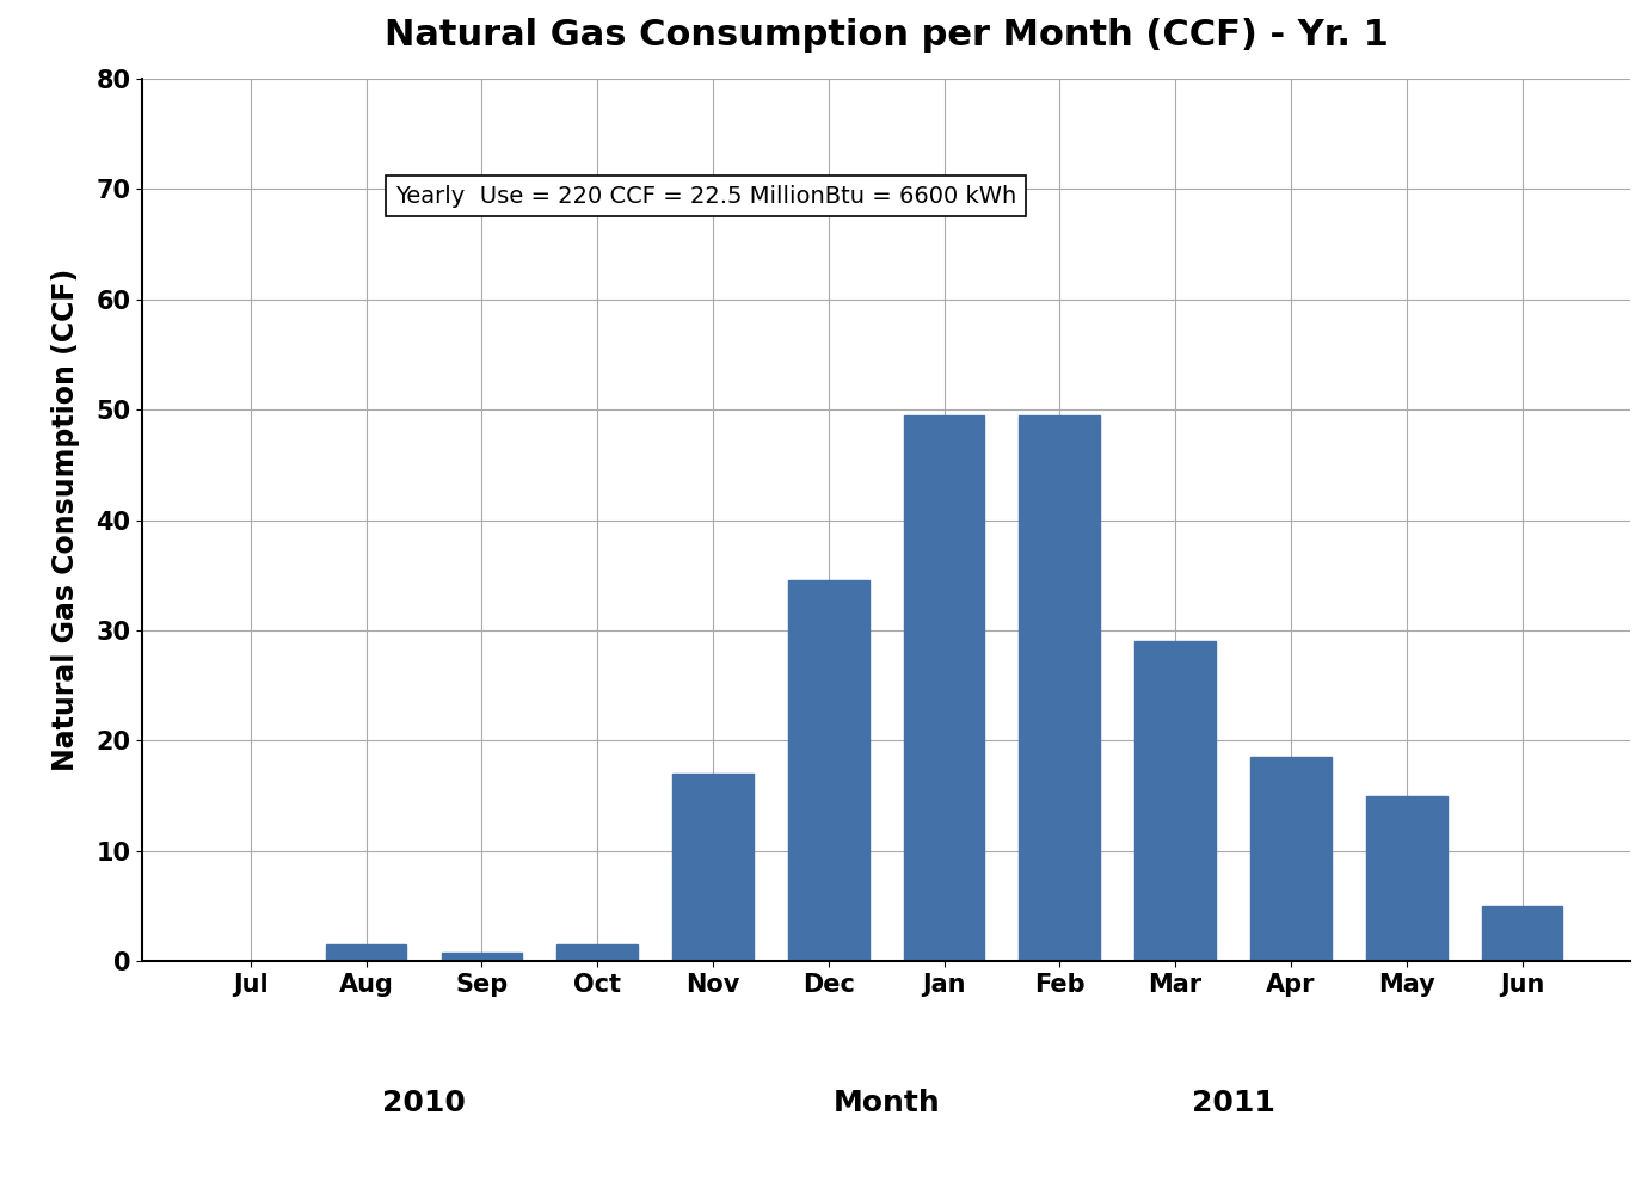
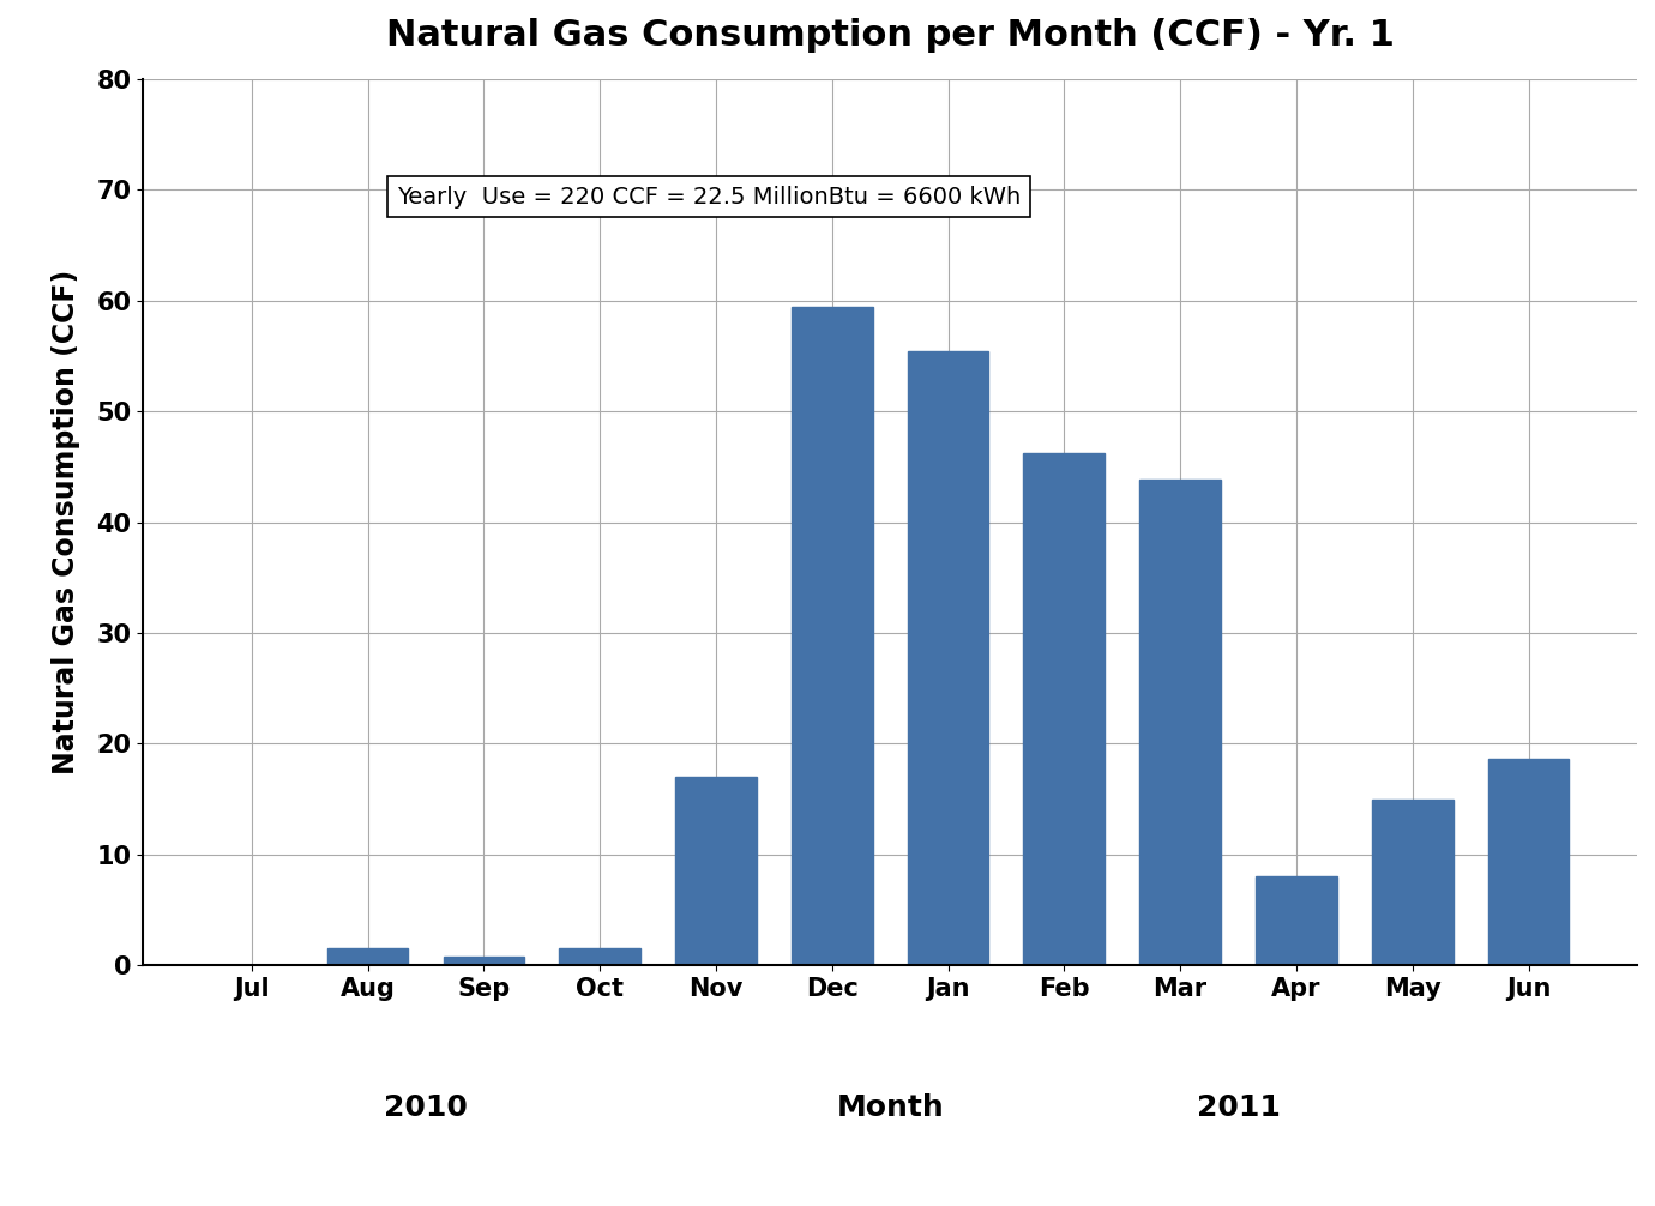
Dec: 34.5 -> 59.4
Jan: 49.5 -> 55.4
Feb: 49.5 -> 46.2
Mar: 29.0 -> 43.8
Apr: 18.5 -> 8.0
Jun: 5.0 -> 18.6
